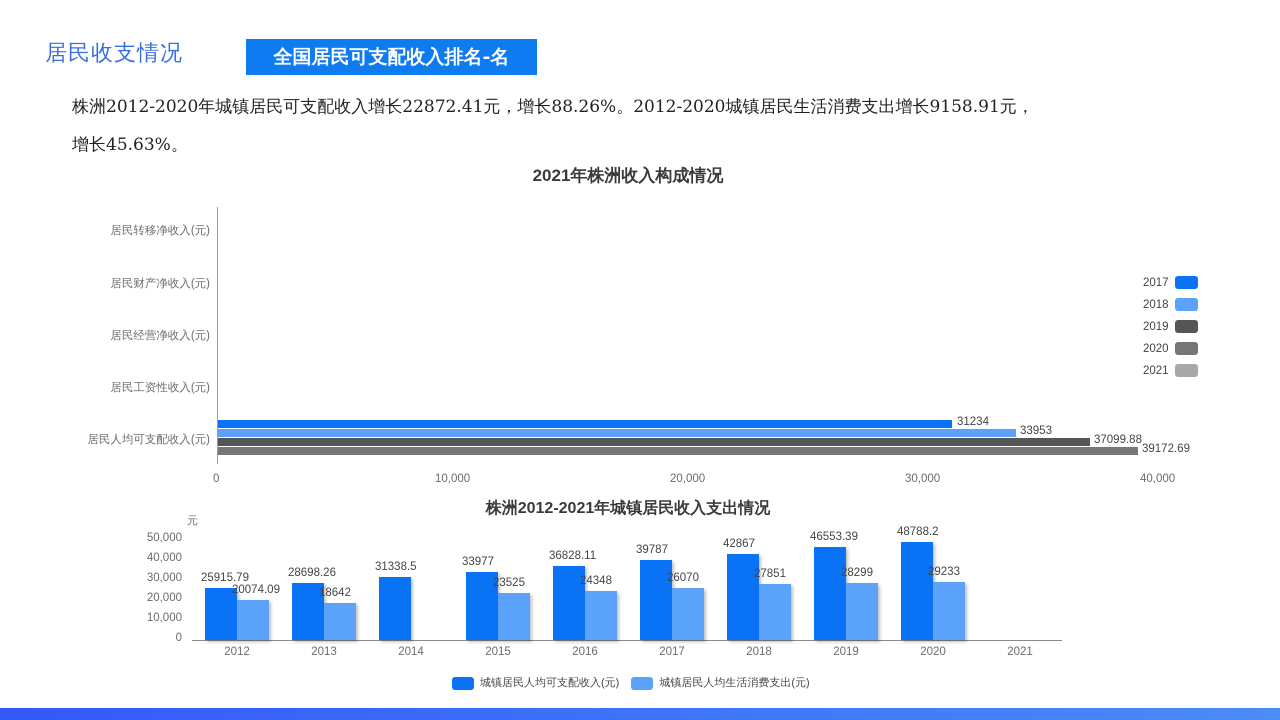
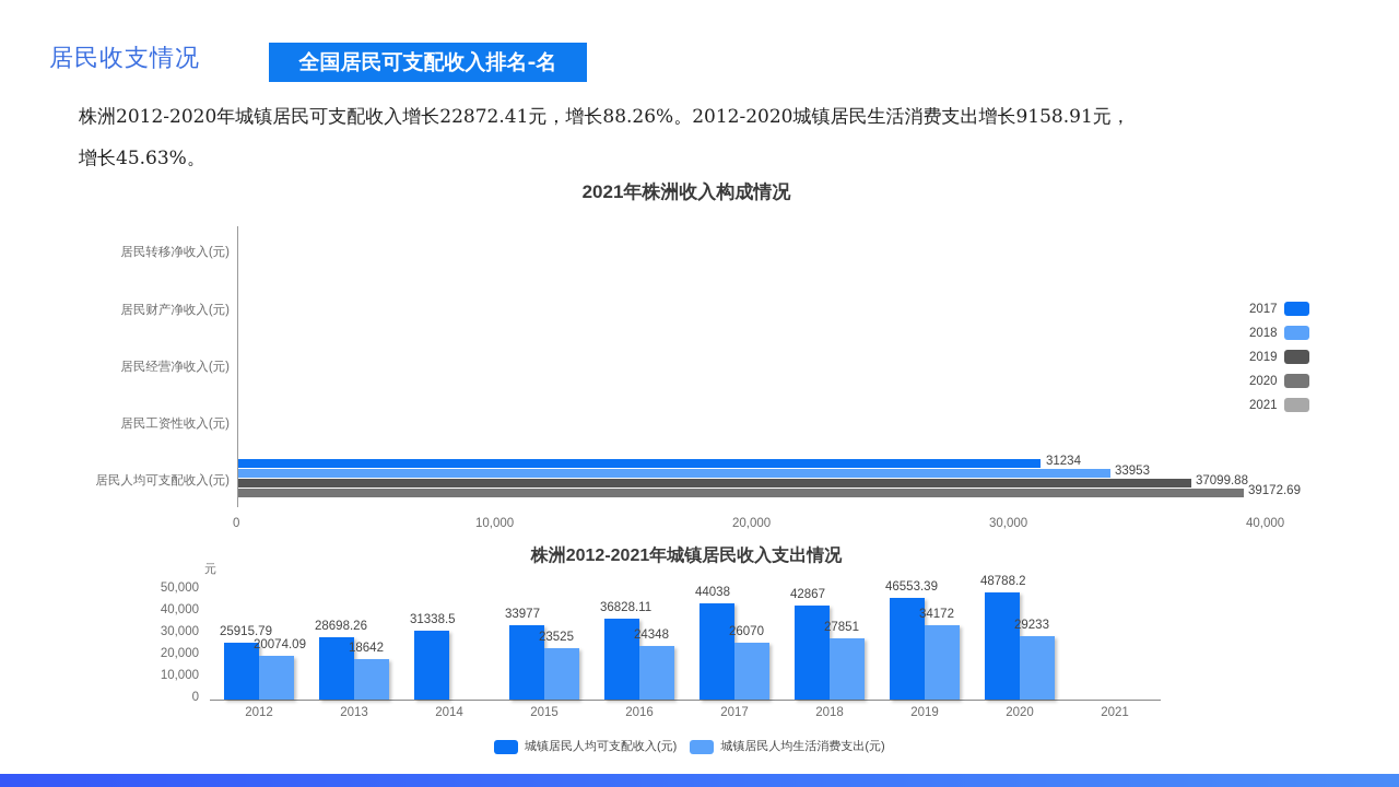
株洲2012-2021年城镇居民收入支出情况/城镇居民人均可支配收入(元)/2017: 39787 -> 44038
株洲2012-2021年城镇居民收入支出情况/城镇居民人均生活消费支出(元)/2019: 28299 -> 34172
